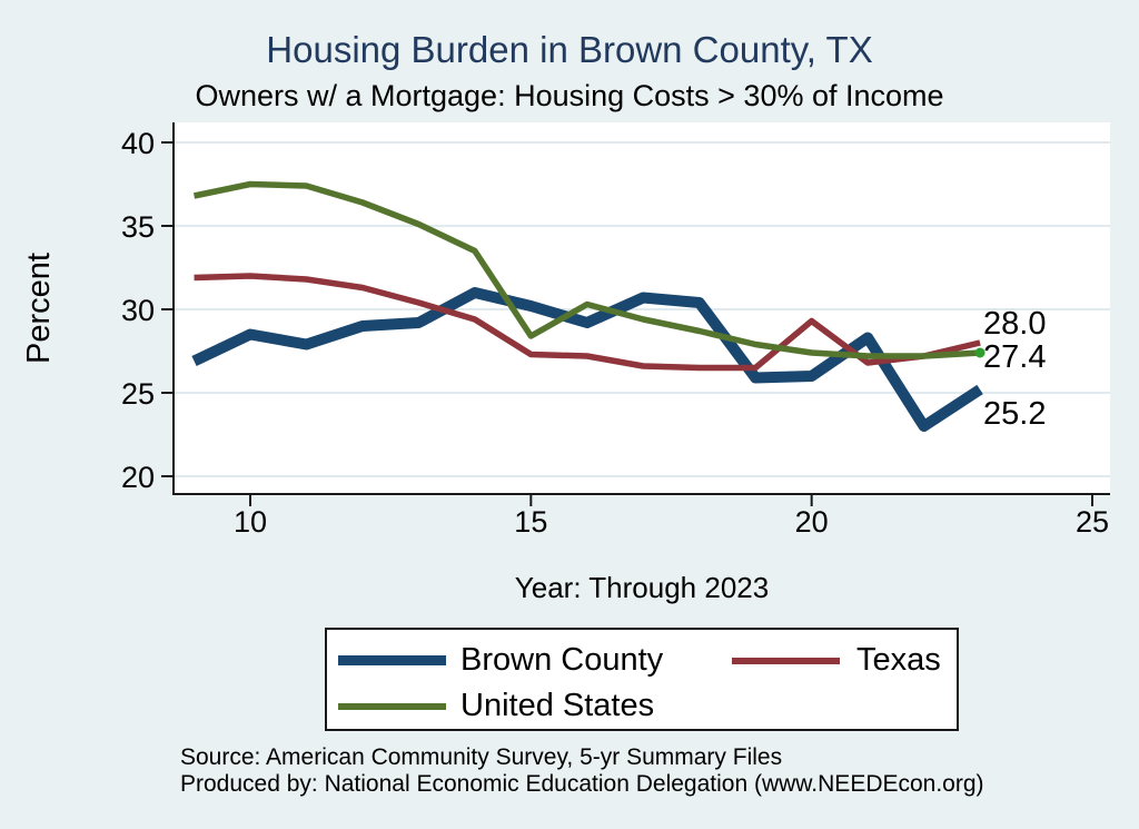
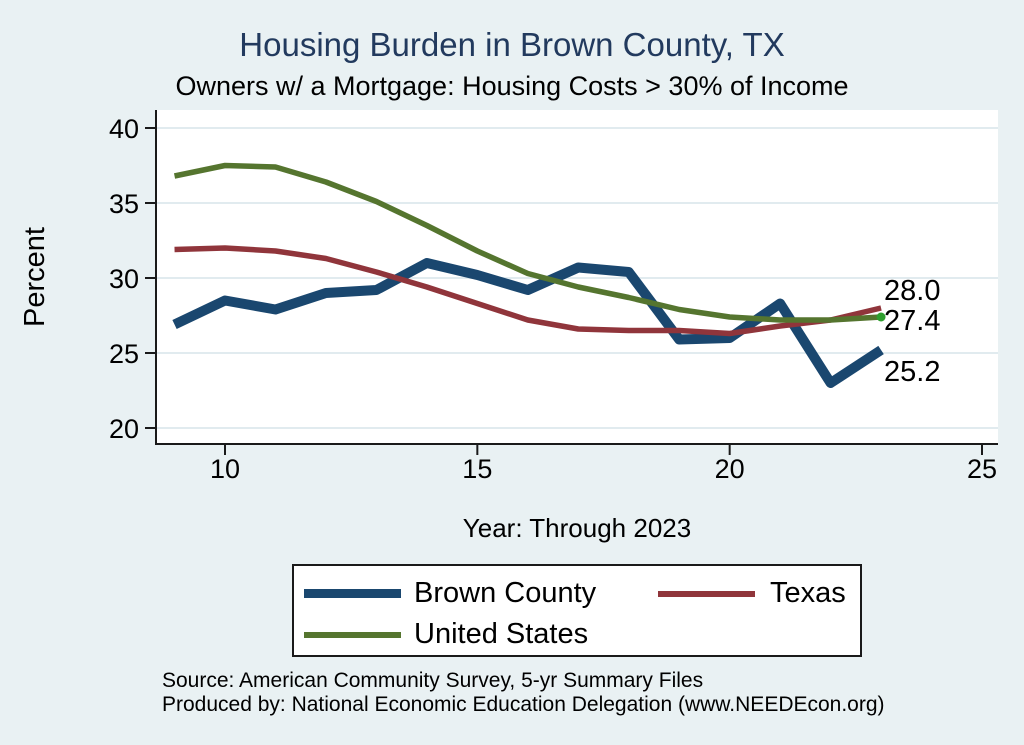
Texas/15: 27.3 -> 28.3
United States/15: 28.4 -> 31.8
Texas/20: 29.3 -> 26.3
